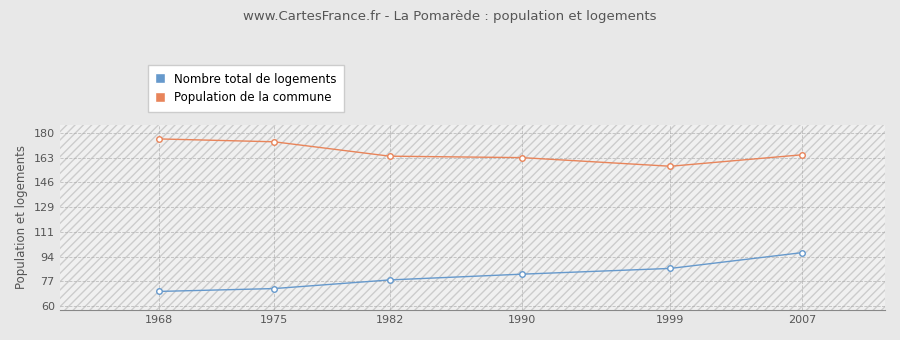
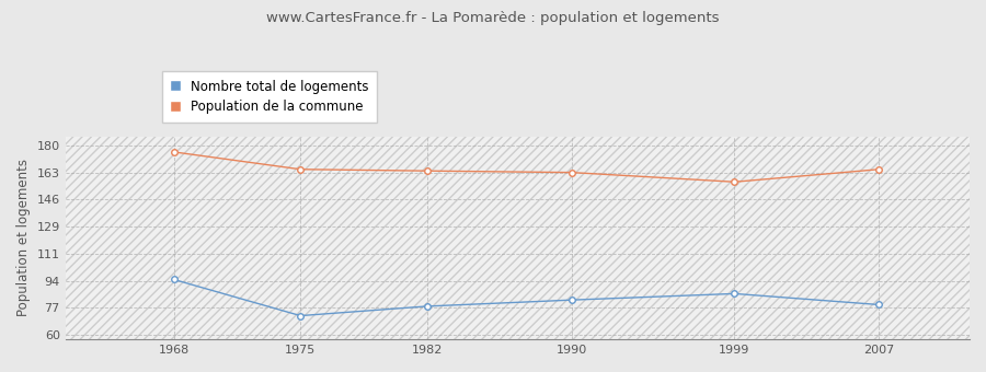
Nombre total de logements/1968: 70 -> 95
Population de la commune/1975: 174 -> 165
Nombre total de logements/2007: 97 -> 79
